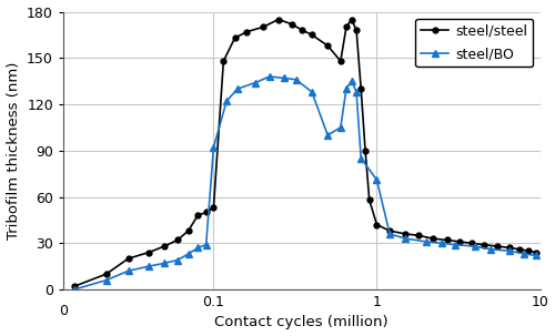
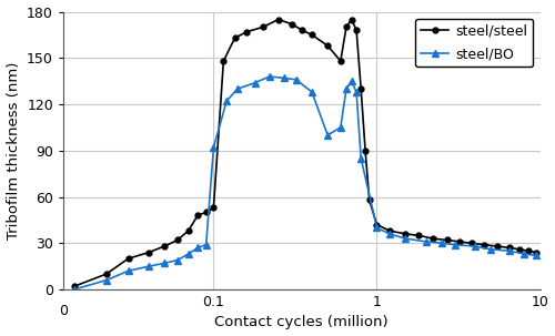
steel/BO/1: 71 -> 40
